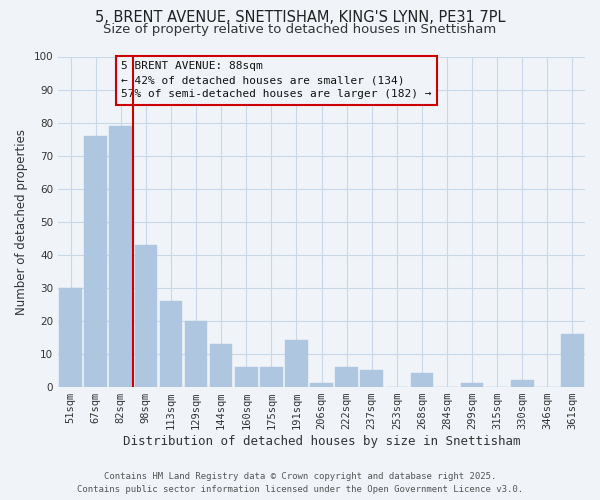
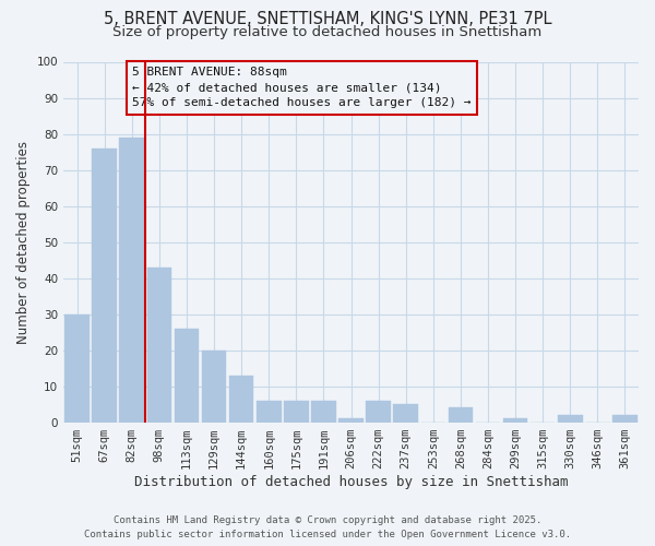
191sqm: 14 -> 6
361sqm: 16 -> 2
